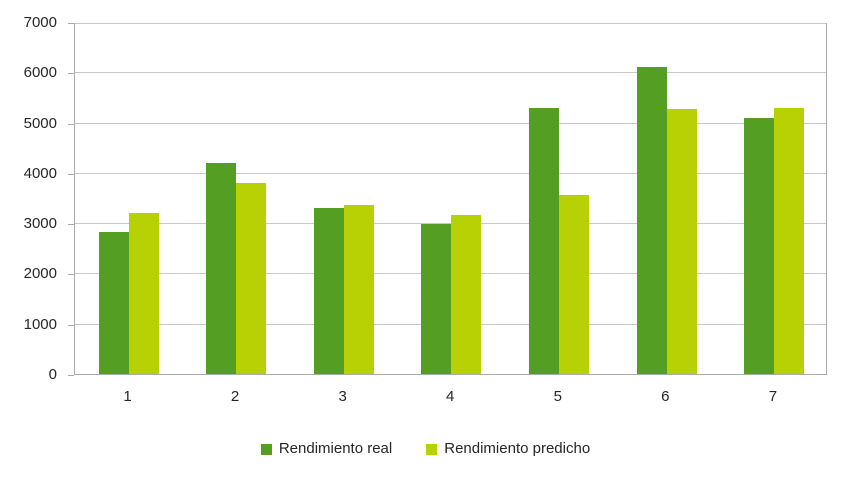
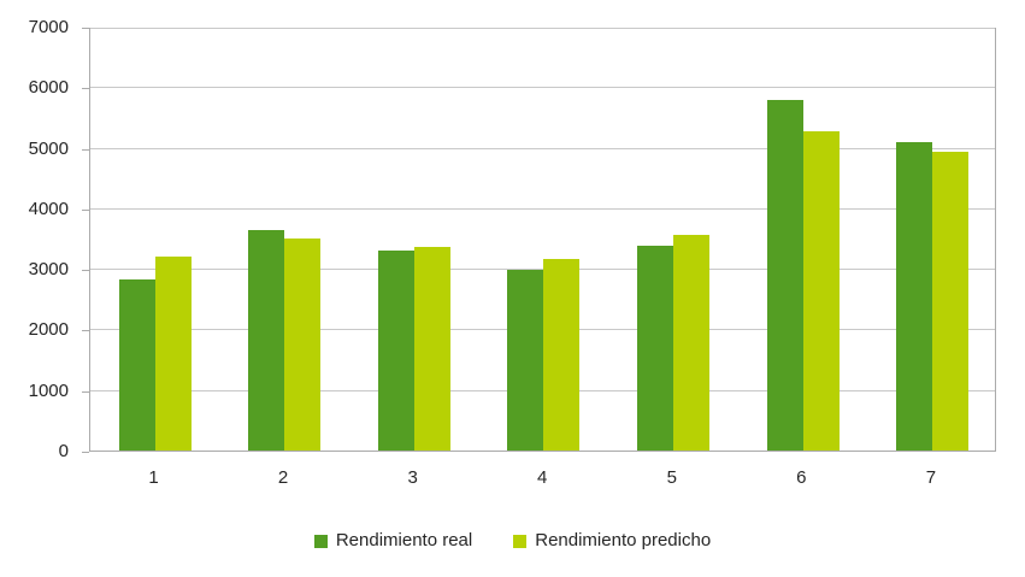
Rendimiento real/2: 4200 -> 3600
Rendimiento predicho/2: 3800 -> 3500
Rendimiento real/5: 5300 -> 3400
Rendimiento real/6: 6100 -> 5800
Rendimiento predicho/7: 5300 -> 4900
